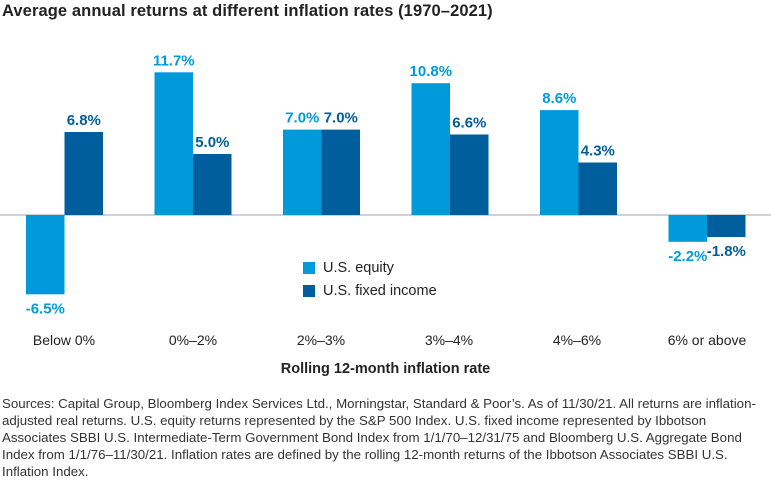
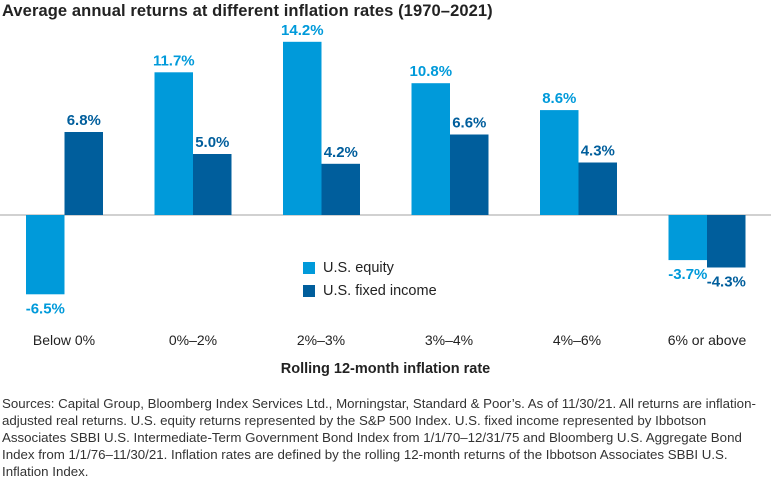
U.S. equity/2%–3%: 7.0% -> 14.2%
U.S. fixed income/2%–3%: 7.0% -> 4.2%
U.S. equity/6% or above: -2.2% -> -3.7%
U.S. fixed income/6% or above: -1.8% -> -4.3%
